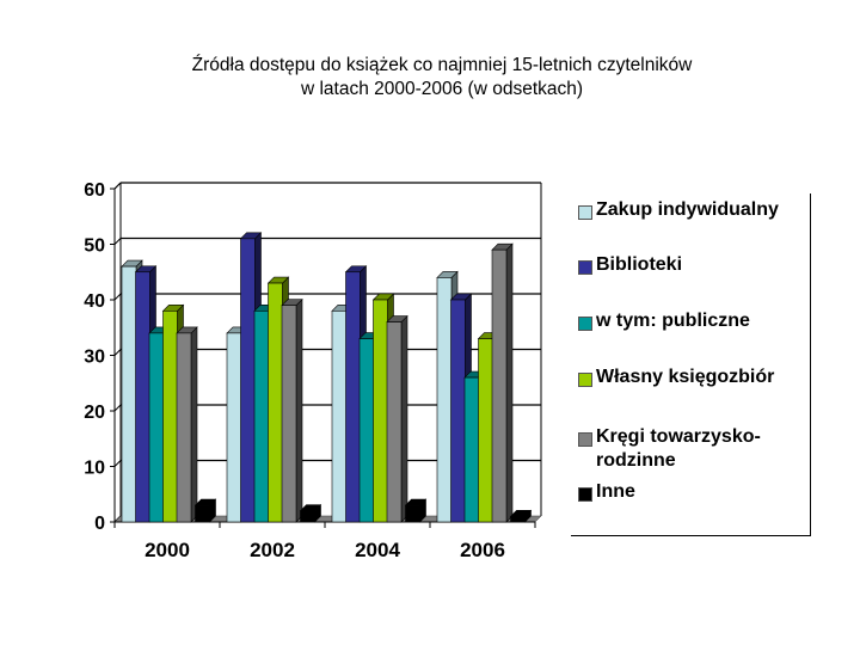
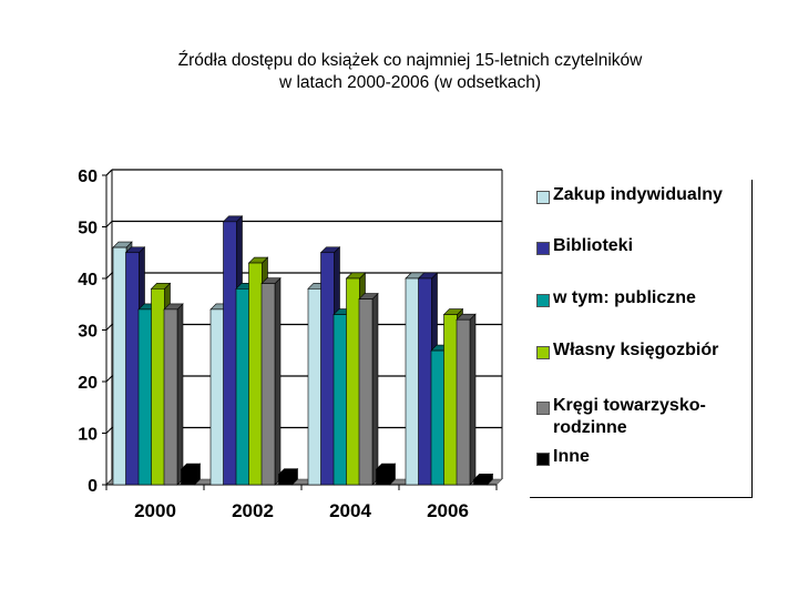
Zakup indywidualny/2006: 44 -> 40
Kręgi towarzysko-rodzinne/2006: 49 -> 32
